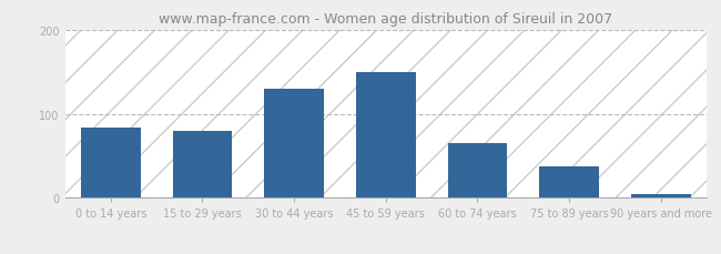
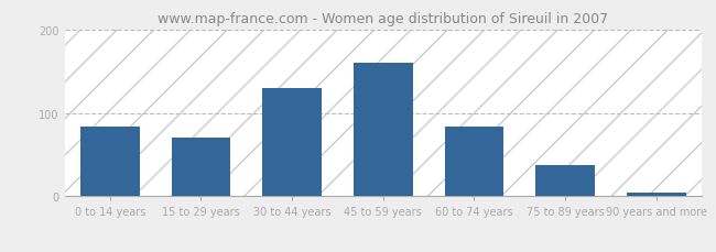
15 to 29 years: 79 -> 70
45 to 59 years: 150 -> 160
60 to 74 years: 65 -> 84
